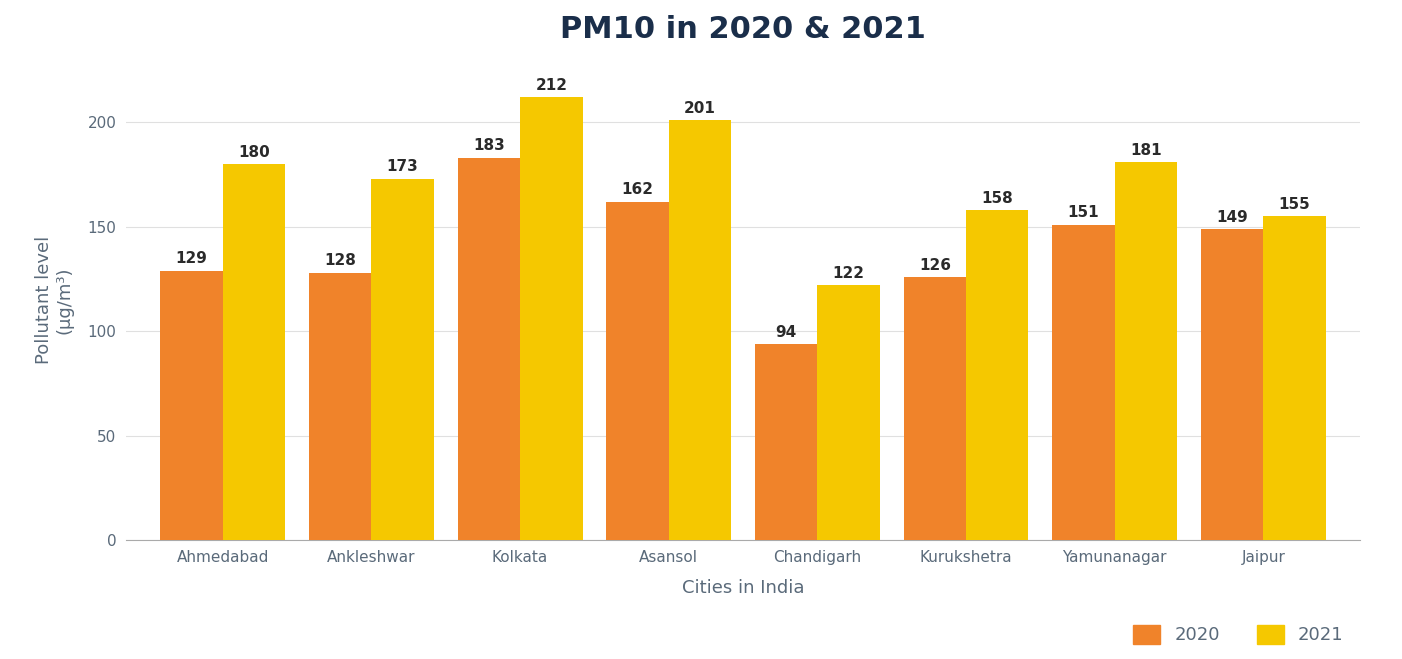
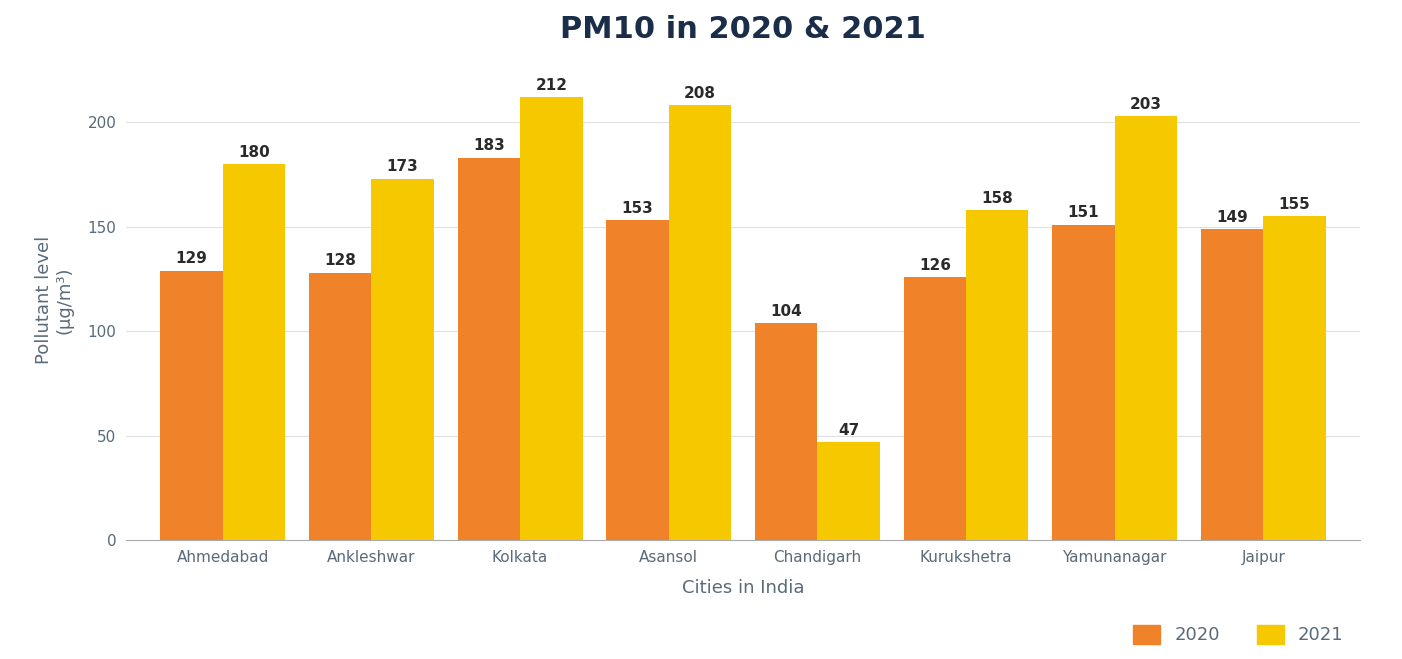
2020/Asansol: 162 -> 153
2021/Asansol: 201 -> 208
2020/Chandigarh: 94 -> 104
2021/Chandigarh: 122 -> 47
2021/Yamunanagar: 181 -> 203
